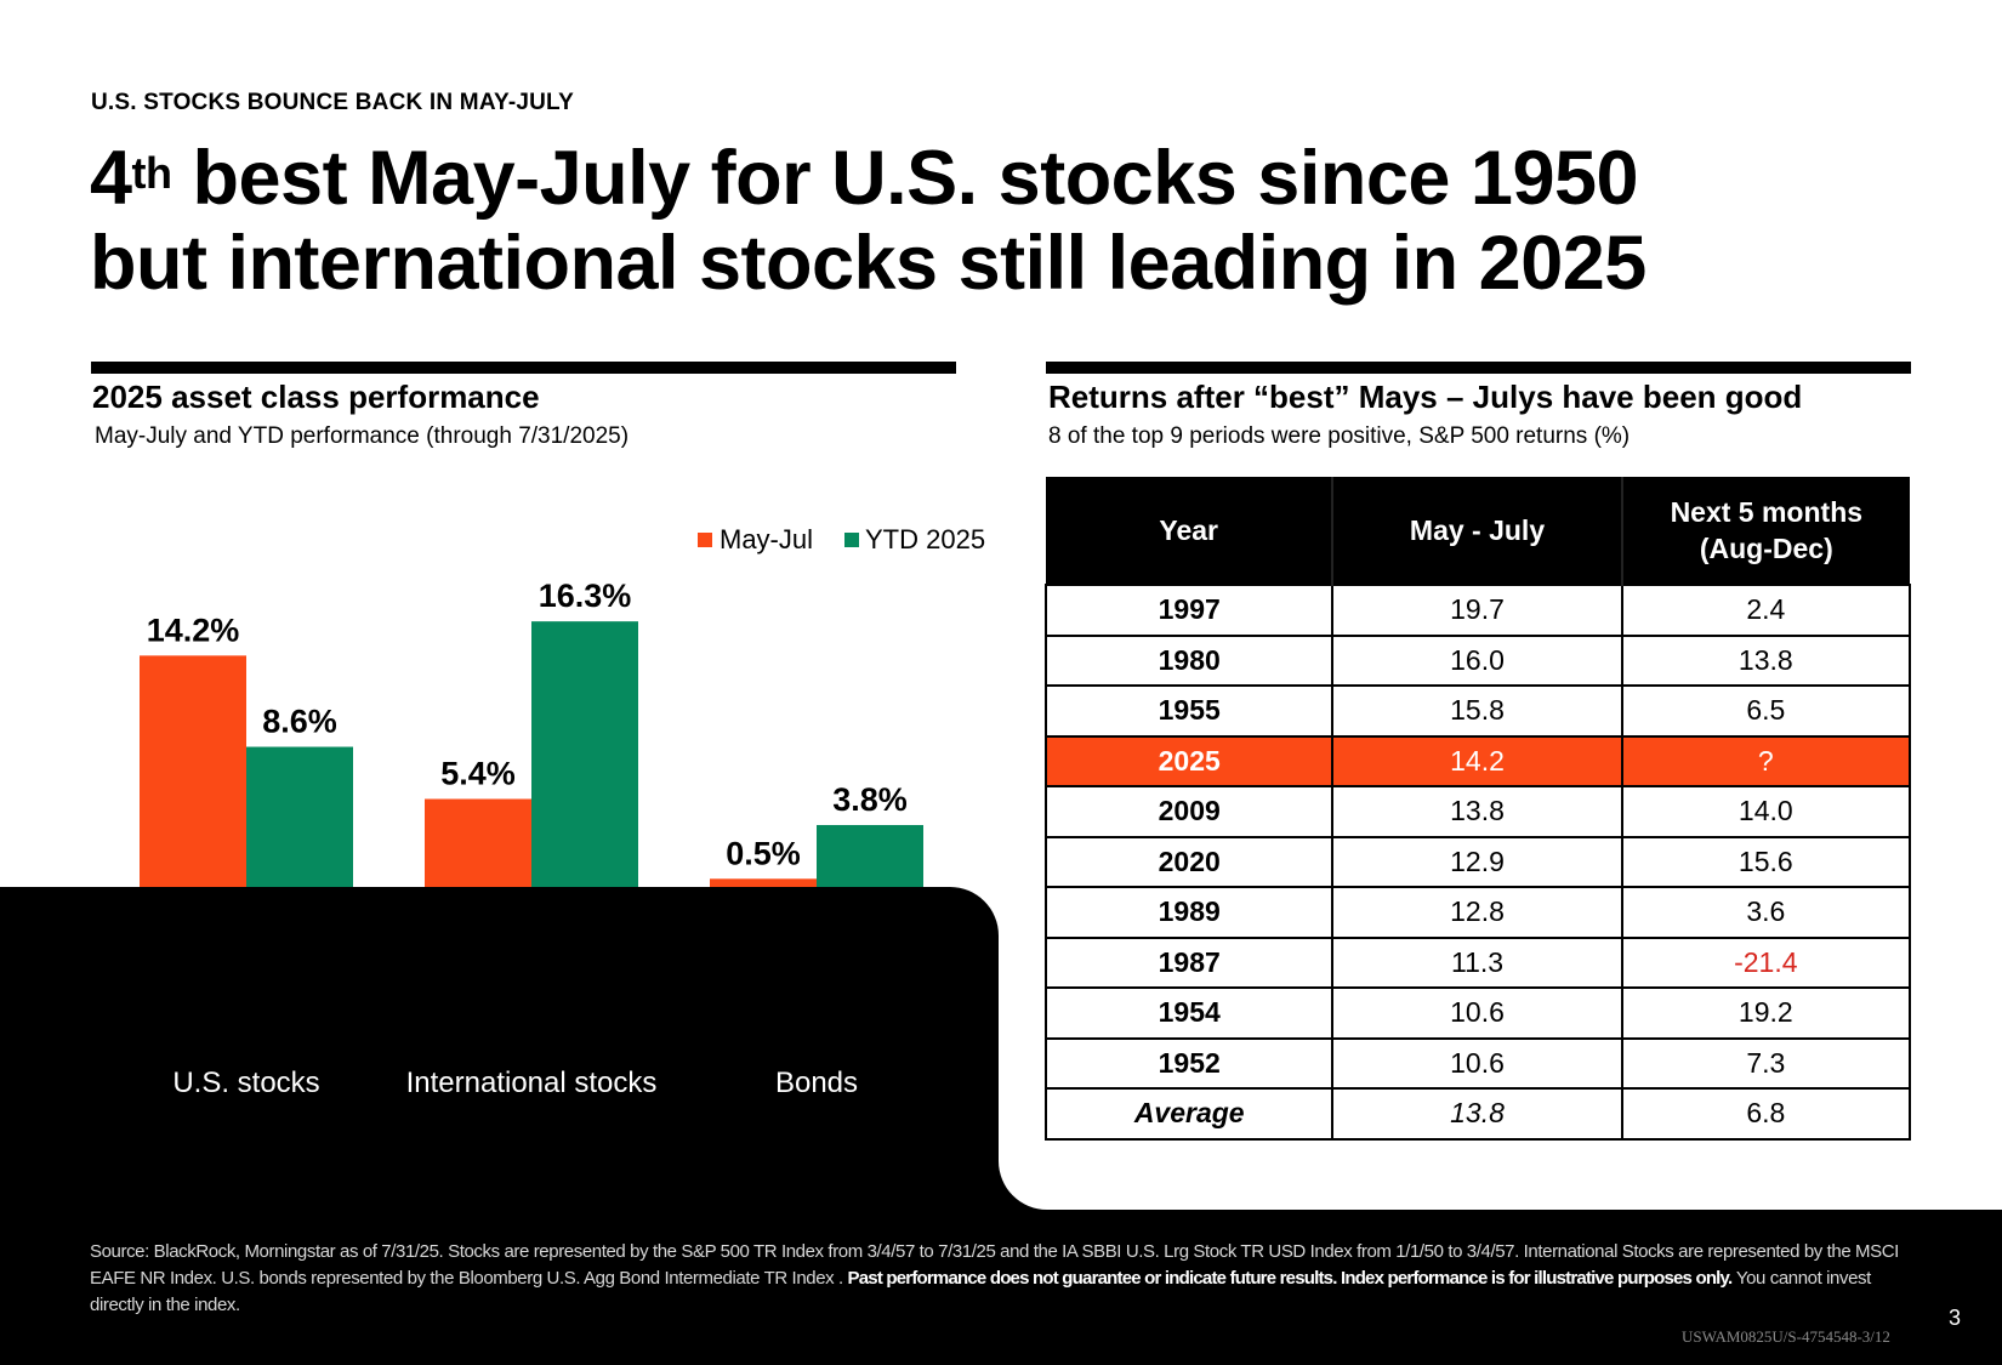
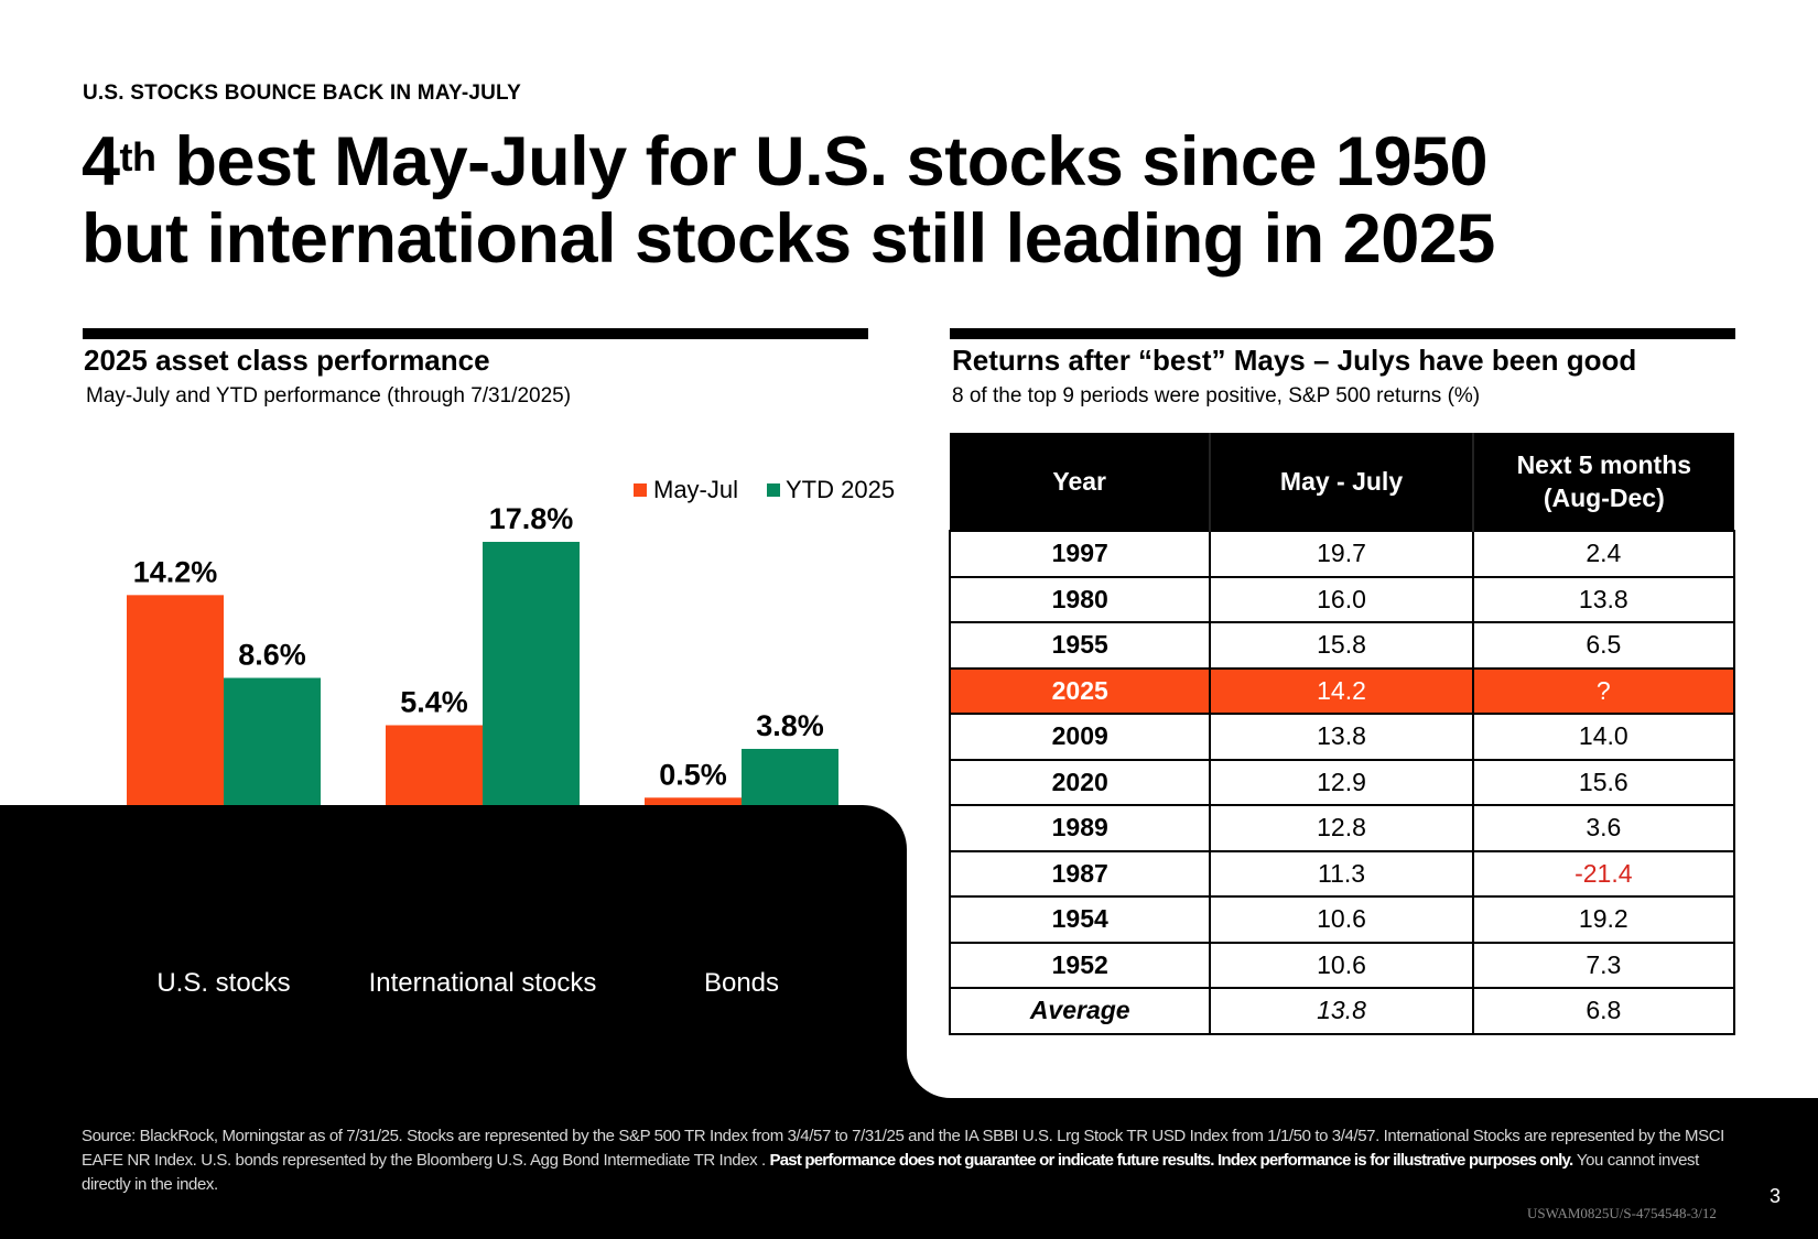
YTD 2025/International stocks: 16.3% -> 17.8%
